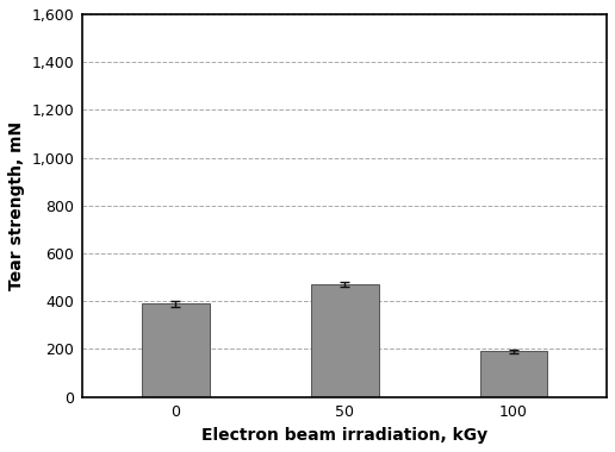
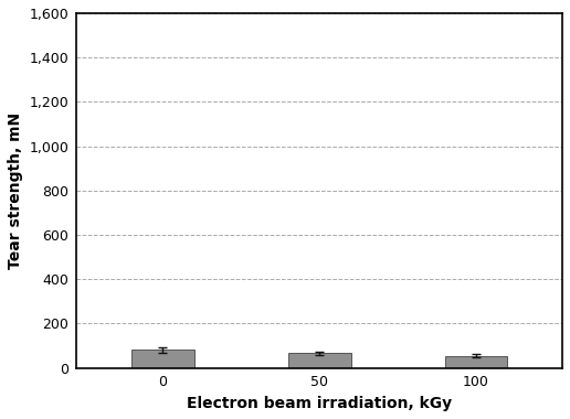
0: 390 -> 80
50: 470 -> 65
100: 190 -> 55
